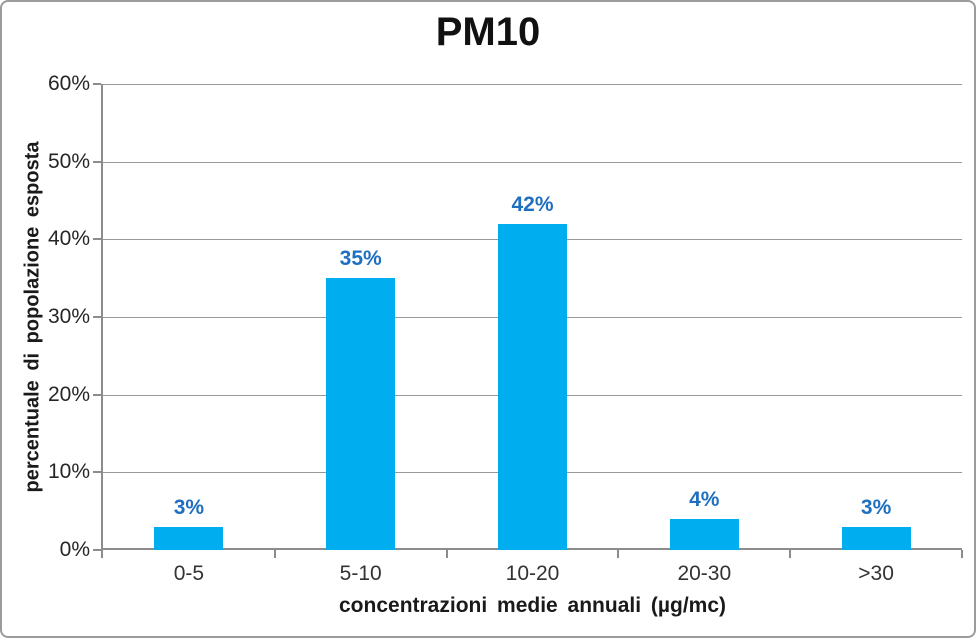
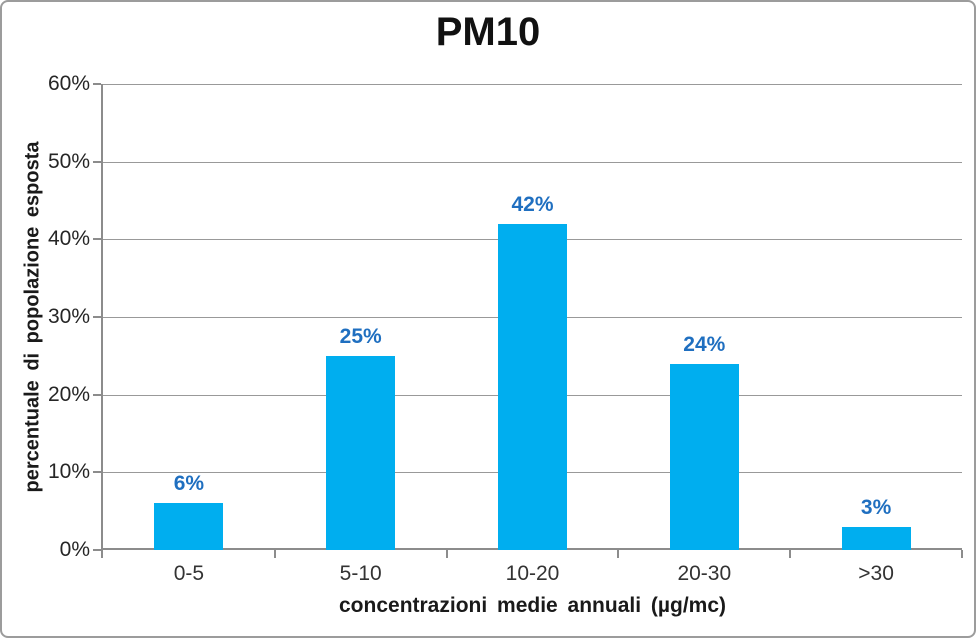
0-5: 3% -> 6%
5-10: 35% -> 25%
20-30: 4% -> 24%
